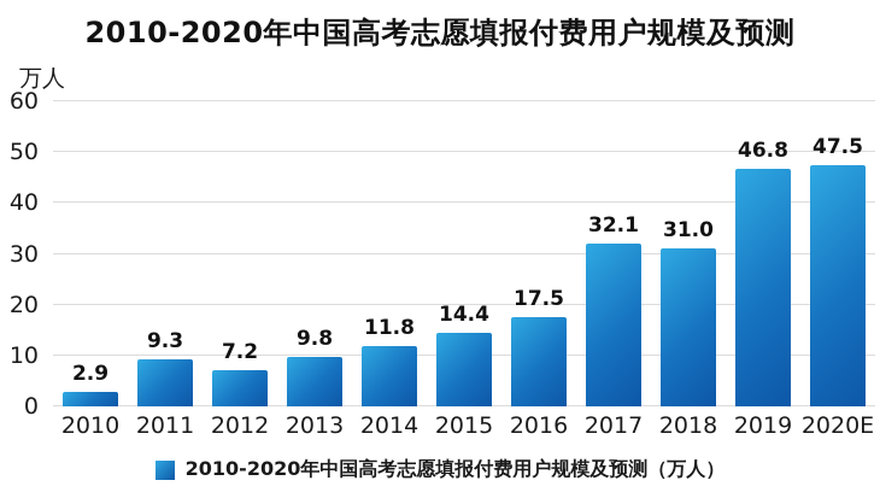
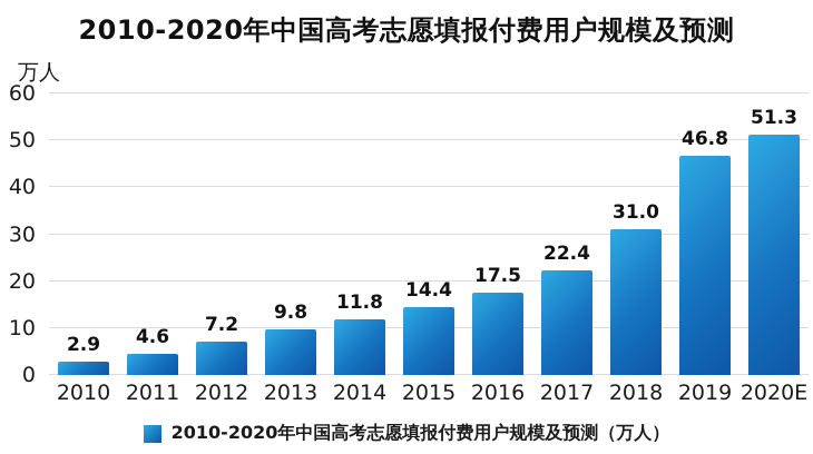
2011: 9.3 -> 4.6
2017: 32.1 -> 22.4
2020E: 47.5 -> 51.3
